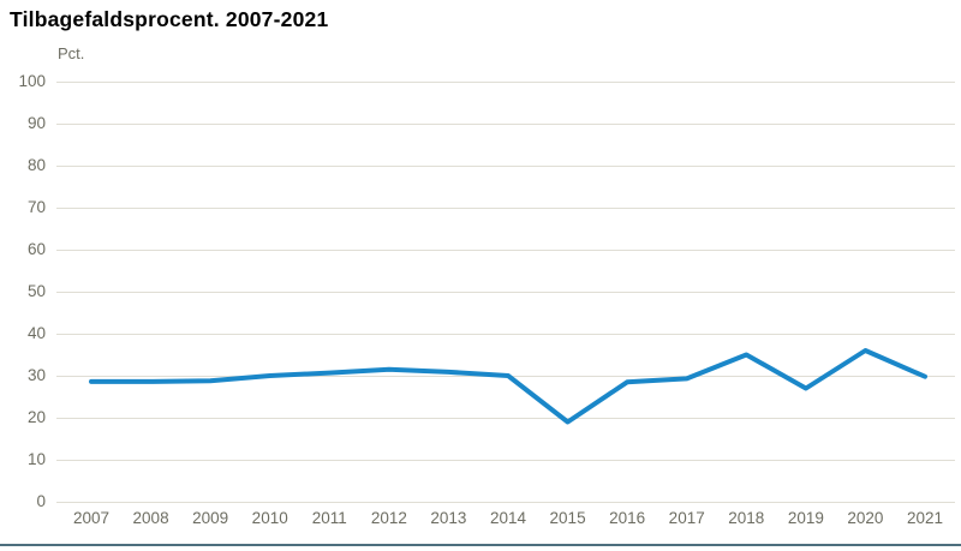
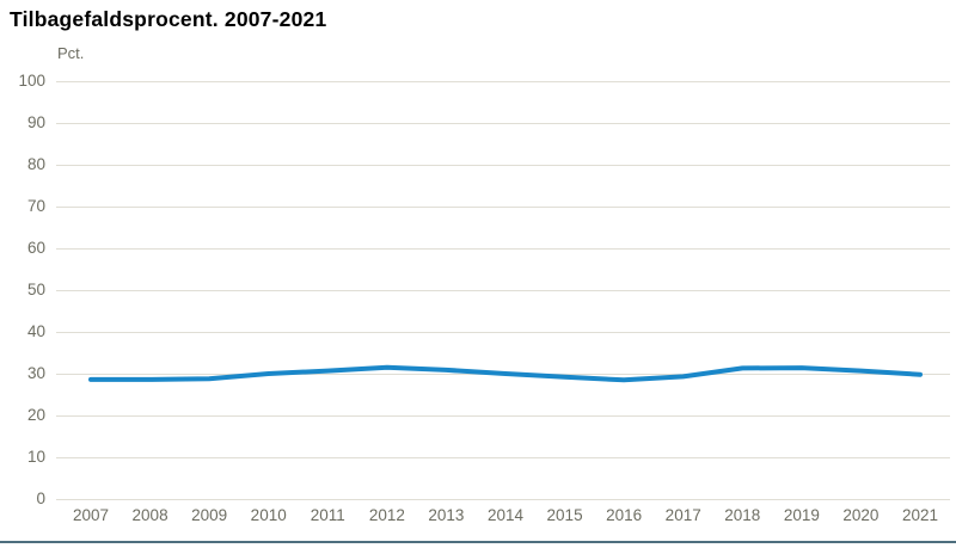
2015: 19 -> 29
2018: 35 -> 31
2019: 27 -> 31
2020: 36 -> 31
